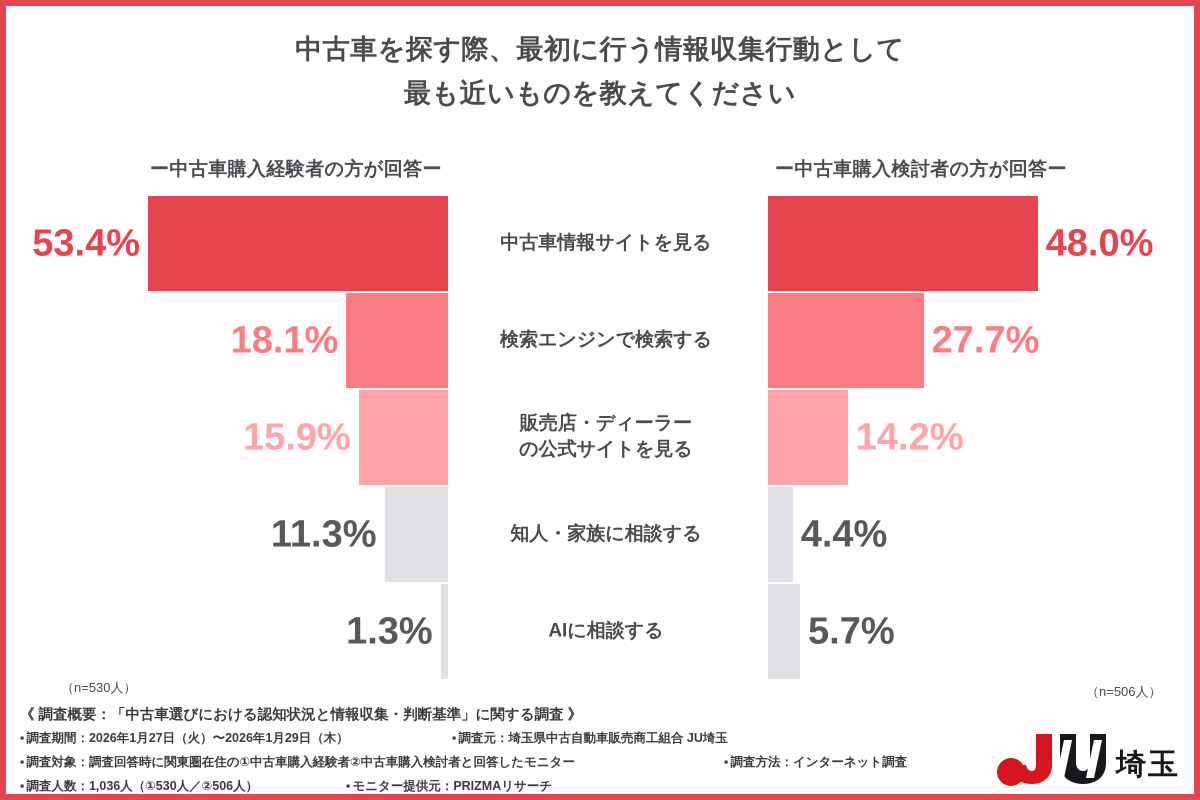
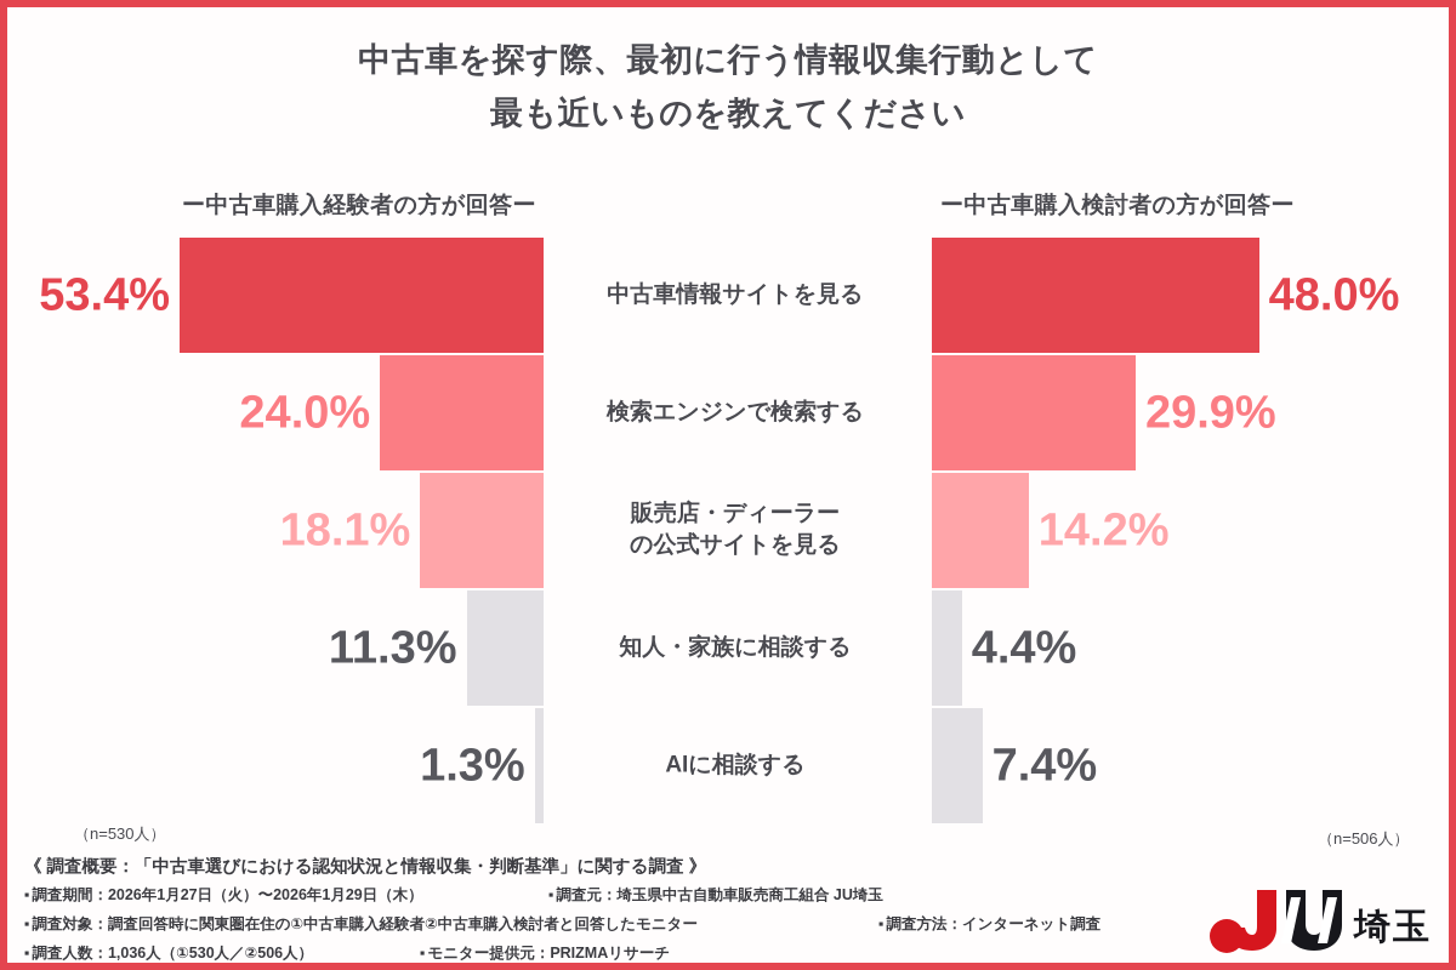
ー中古車購入経験者の方が回答ー/検索エンジンで検索する: 18.1% -> 24.0%
ー中古車購入検討者の方が回答ー/検索エンジンで検索する: 27.7% -> 29.9%
ー中古車購入経験者の方が回答ー/販売店・ディーラーの公式サイトを見る: 15.9% -> 18.1%
ー中古車購入検討者の方が回答ー/AIに相談する: 5.7% -> 7.4%
